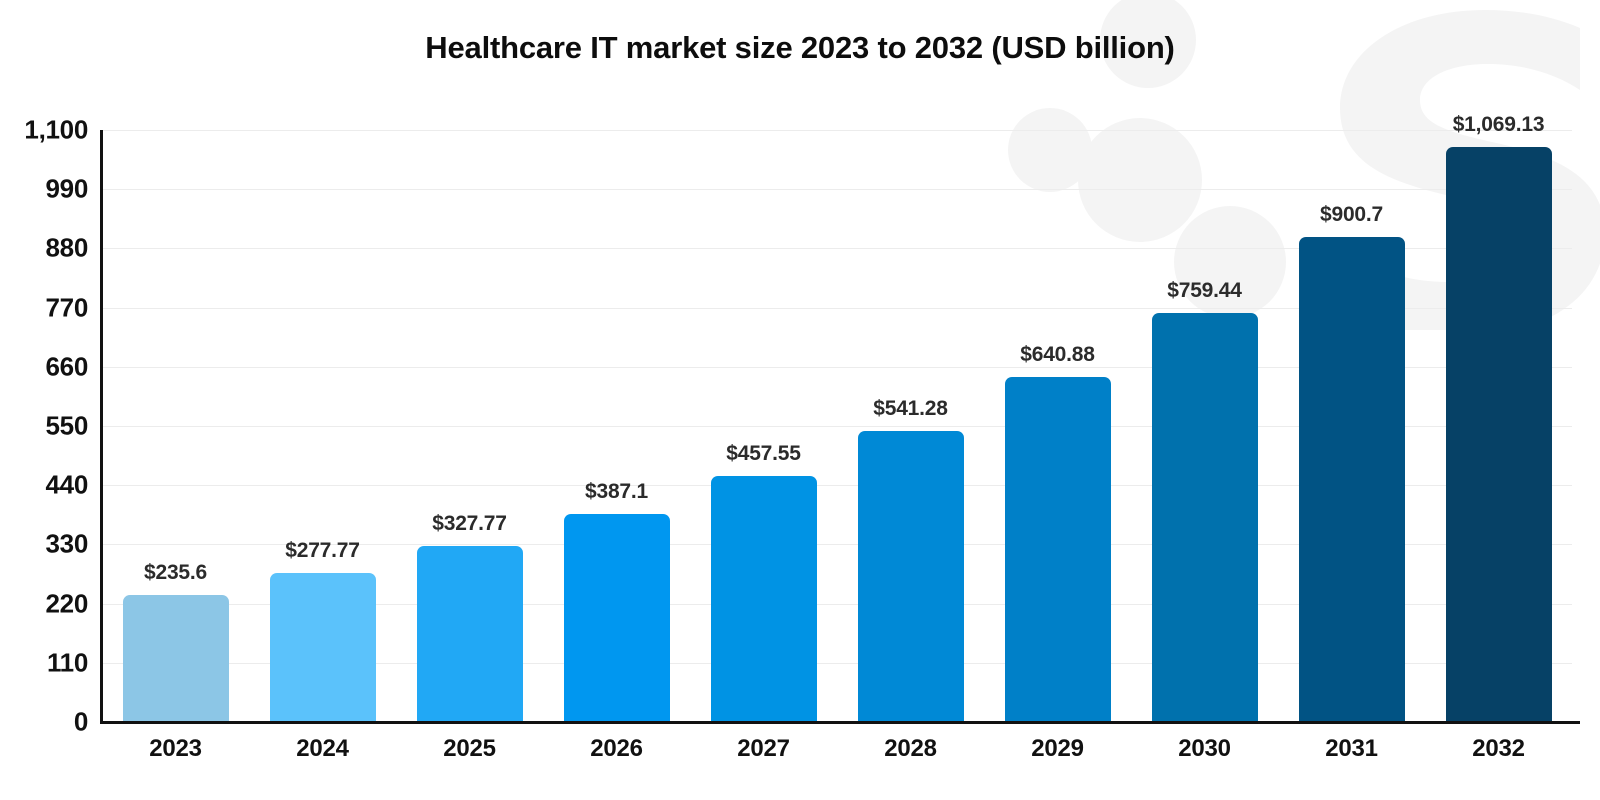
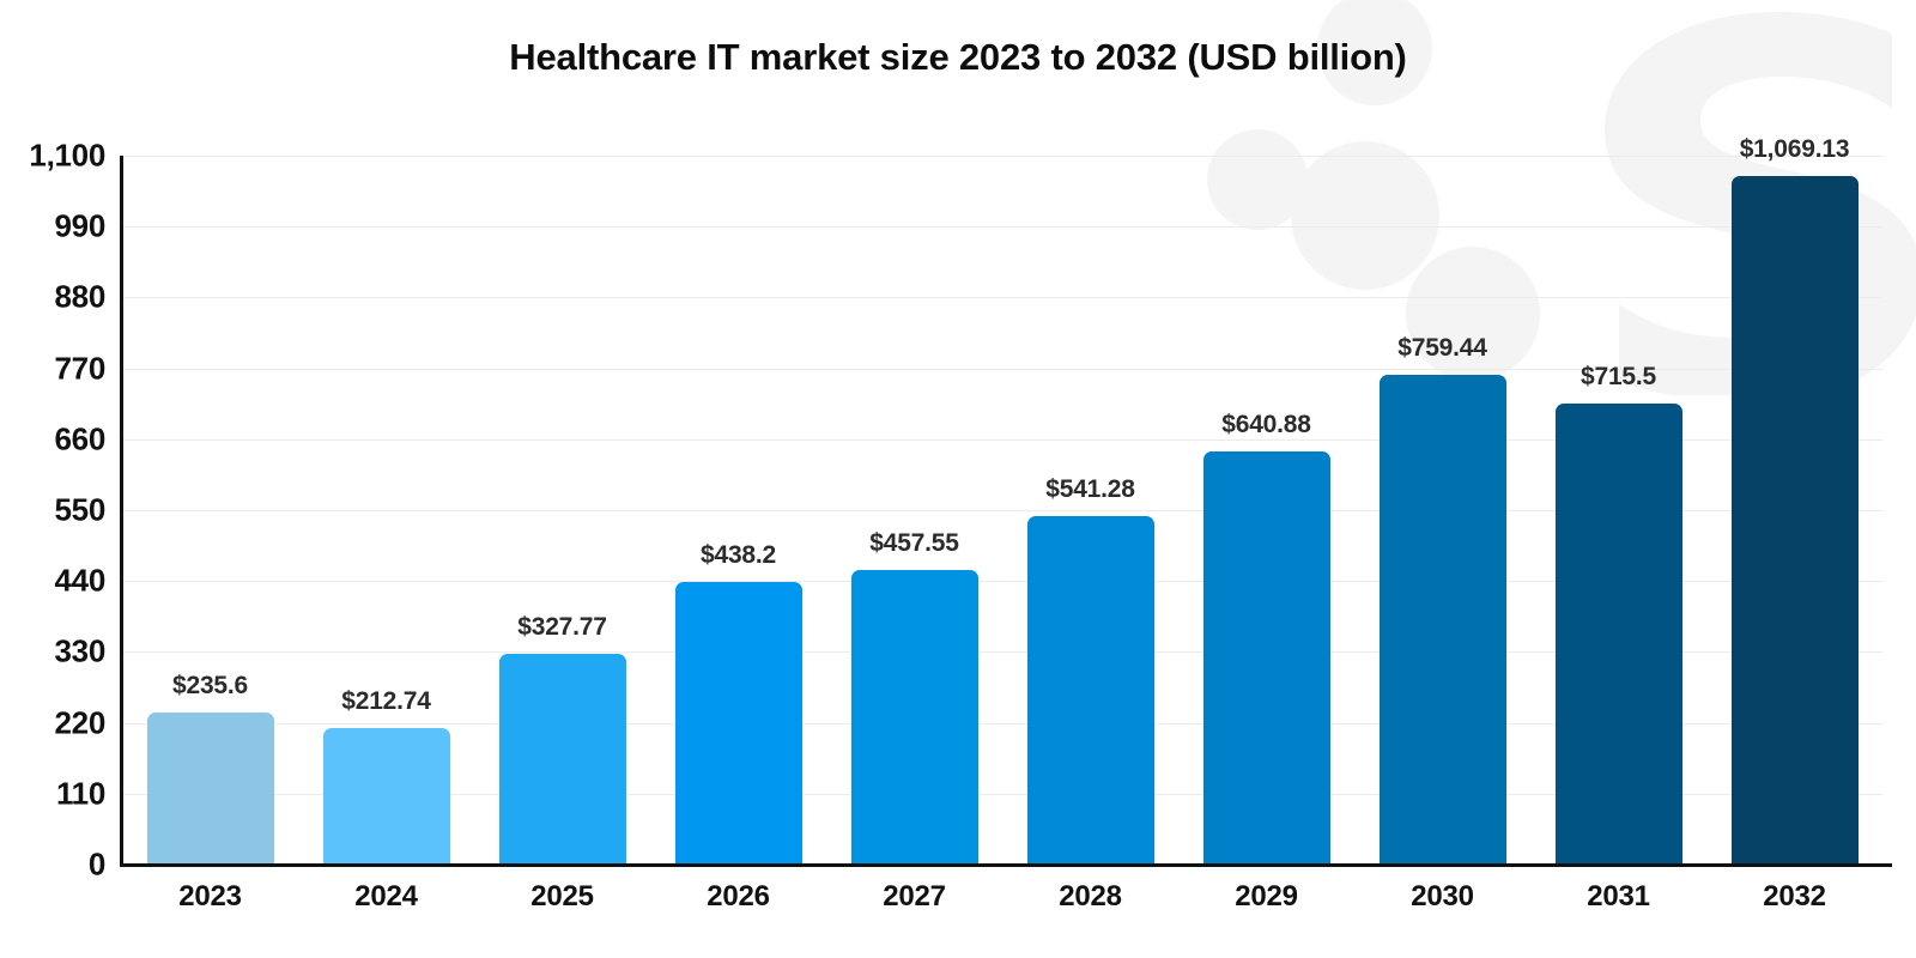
2024: $277.77 -> $212.74
2026: $387.1 -> $438.2
2031: $900.7 -> $715.5
